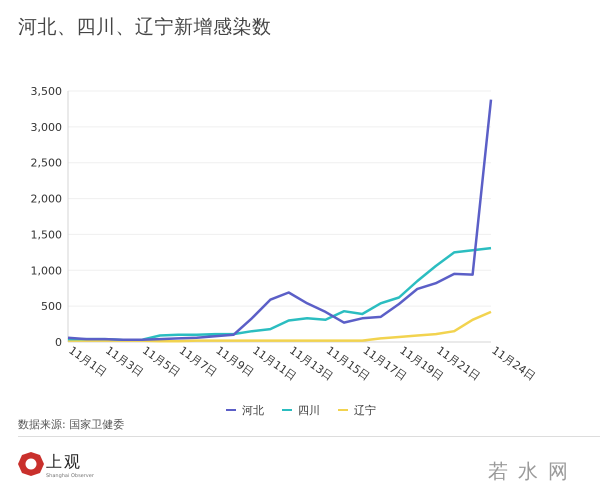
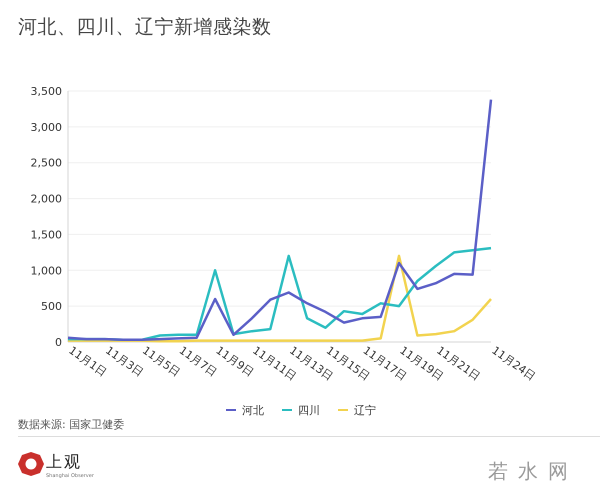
河北/11月9日: 100 -> 600
四川/11月9日: 100 -> 1000
四川/11月13日: 300 -> 1200
四川/11月15日: 300 -> 200
河北/11月19日: 500 -> 1100
四川/11月19日: 600 -> 500
辽宁/11月19日: 100 -> 1200
辽宁/11月24日: 400 -> 600
